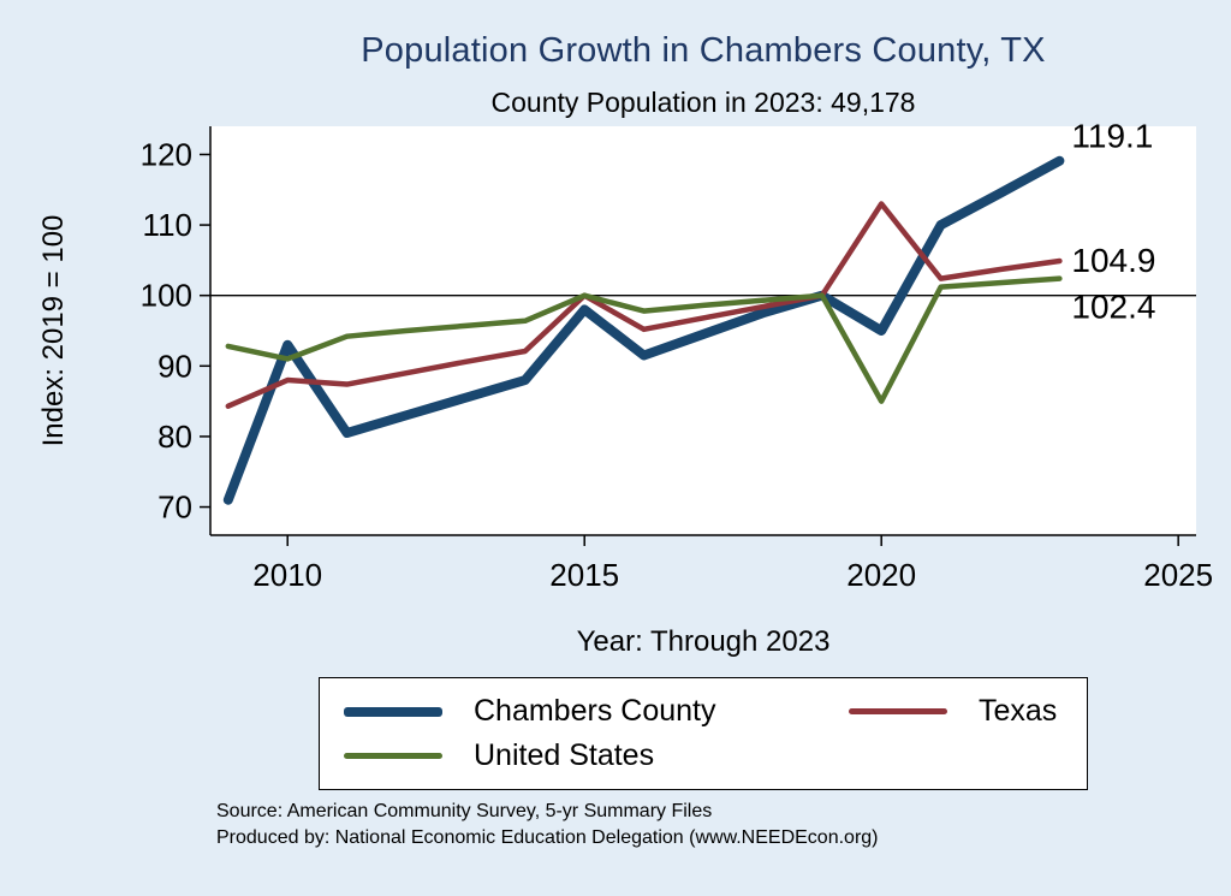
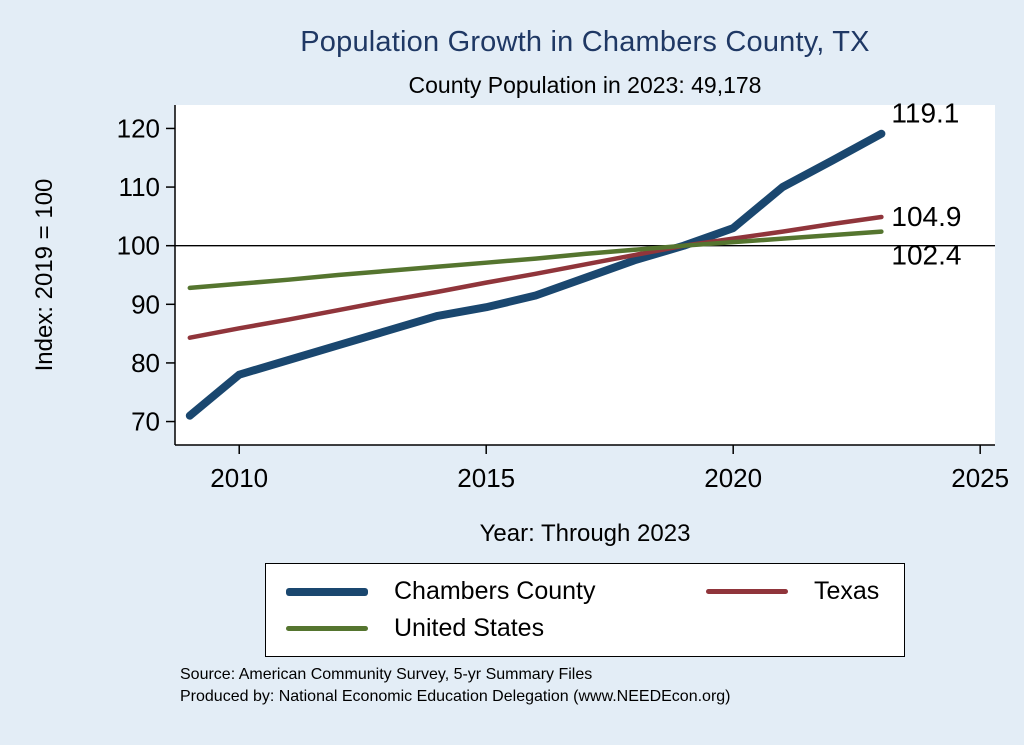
Chambers County/2010: 93 -> 78
Texas/2010: 88 -> 86
United States/2010: 91 -> 94
Chambers County/2015: 98 -> 90
Texas/2015: 100 -> 94
United States/2015: 100 -> 97
Chambers County/2020: 95 -> 103
Texas/2020: 113 -> 101
United States/2020: 85 -> 101
